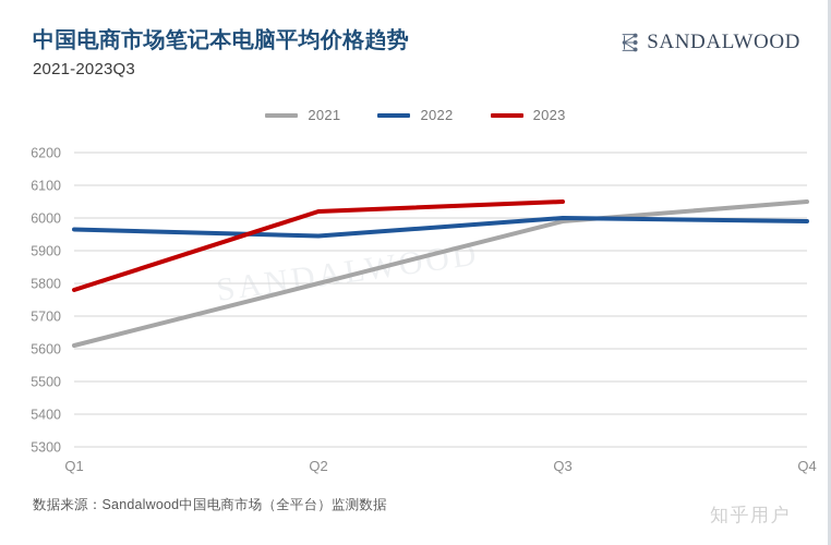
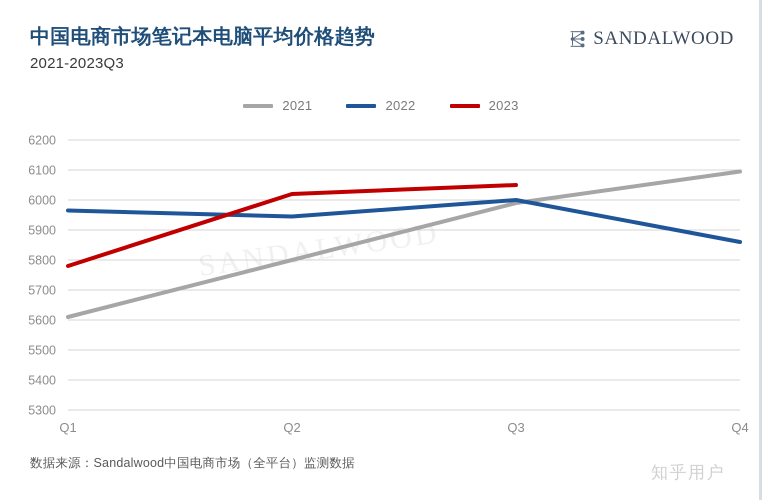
2021/Q4: 6050 -> 6100
2022/Q4: 5990 -> 5860
